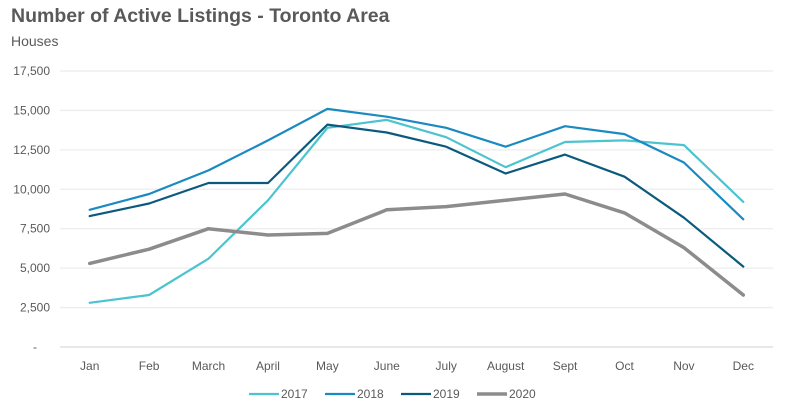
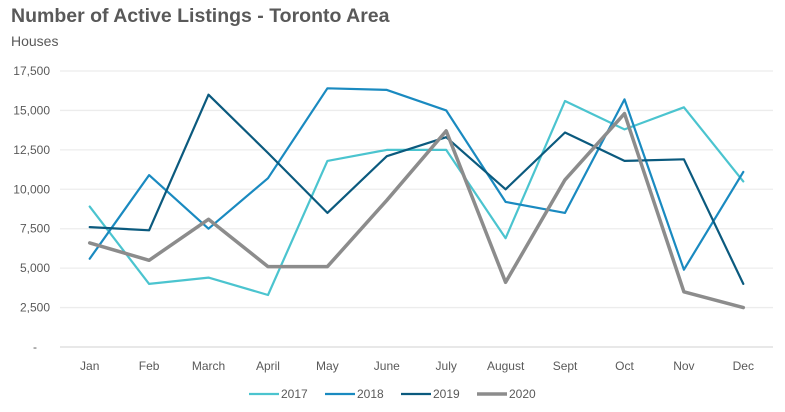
2017/Jan: 2800 -> 8900
2018/Jan: 8700 -> 5600
2019/Jan: 8300 -> 7600
2020/Jan: 5300 -> 6600
2017/Feb: 3300 -> 4000
2018/Feb: 9700 -> 10900
2019/Feb: 9100 -> 7400
2020/Feb: 6200 -> 5500
2017/March: 5600 -> 4400
2018/March: 11200 -> 7500
2019/March: 10400 -> 16000
2020/March: 7500 -> 8100
2017/April: 9300 -> 3300
2018/April: 13100 -> 10700
2019/April: 10400 -> 12300
2020/April: 7100 -> 5100
2017/May: 13900 -> 11800
2018/May: 15100 -> 16400
2019/May: 14100 -> 8500
2020/May: 7200 -> 5100
2017/June: 14400 -> 12500
2018/June: 14600 -> 16300
2019/June: 13600 -> 12100
2020/June: 8700 -> 9300
2017/July: 13300 -> 12500
2018/July: 13900 -> 15000
2019/July: 12700 -> 13300
2020/July: 8900 -> 13700
2017/August: 11400 -> 6900
2018/August: 12700 -> 9200
2019/August: 11000 -> 10000
2020/August: 9300 -> 4100
2017/Sept: 13000 -> 15600
2018/Sept: 14000 -> 8500
2019/Sept: 12200 -> 13600
2020/Sept: 9700 -> 10600
2017/Oct: 13100 -> 13800
2018/Oct: 13500 -> 15700
2019/Oct: 10800 -> 11800
2020/Oct: 8500 -> 14800
2017/Nov: 12800 -> 15200
2018/Nov: 11700 -> 4900
2019/Nov: 8200 -> 11900
2020/Nov: 6300 -> 3500
2017/Dec: 9200 -> 10500
2018/Dec: 8100 -> 11100
2019/Dec: 5100 -> 4000
2020/Dec: 3300 -> 2500
